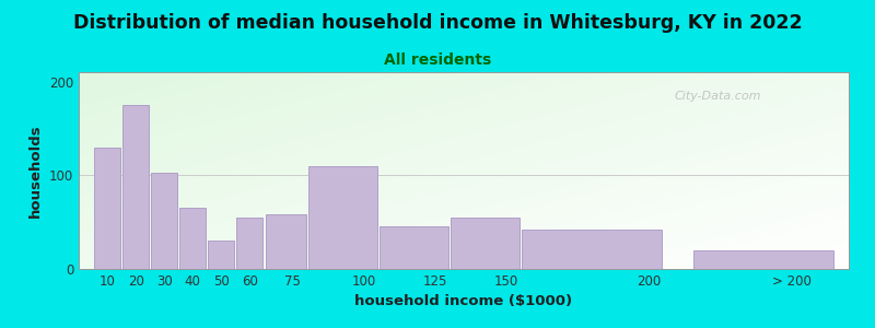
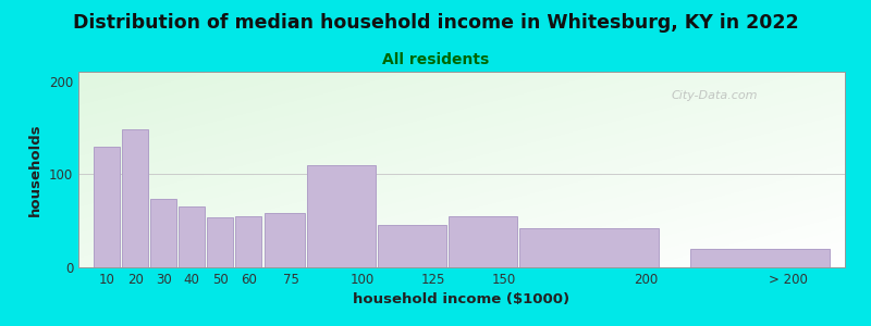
20: 175 -> 148
30: 103 -> 74
50: 30 -> 54
